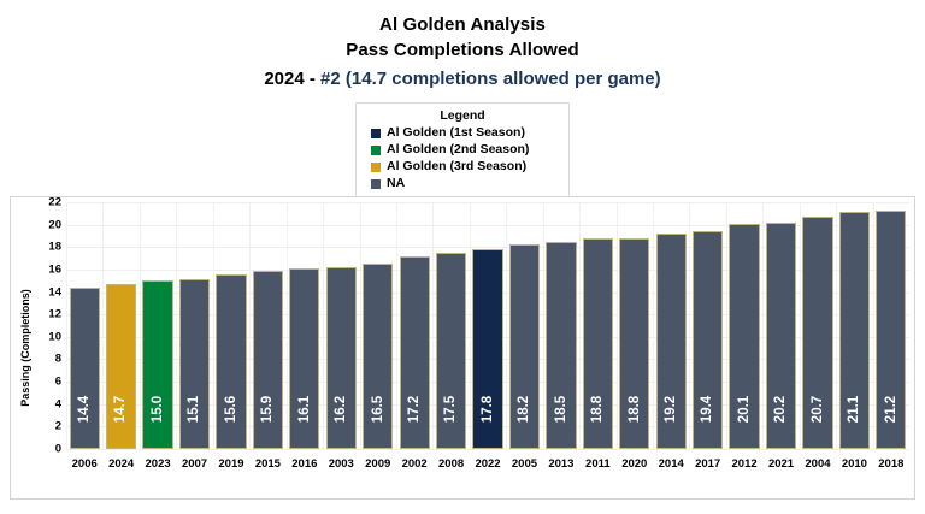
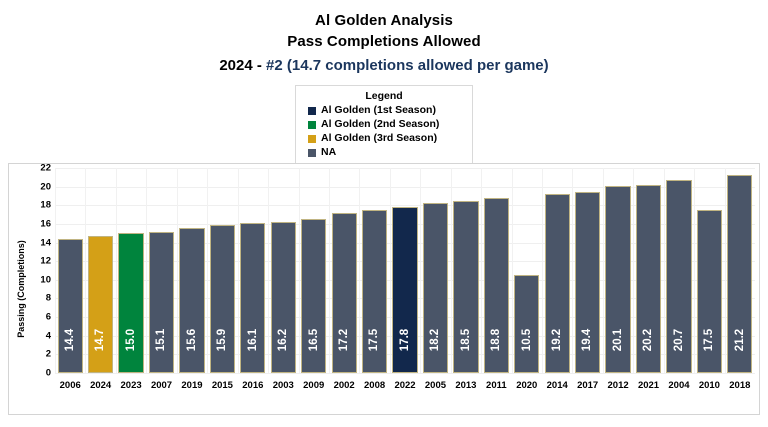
2020: 18.8 -> 10.5
2010: 21.1 -> 17.5
